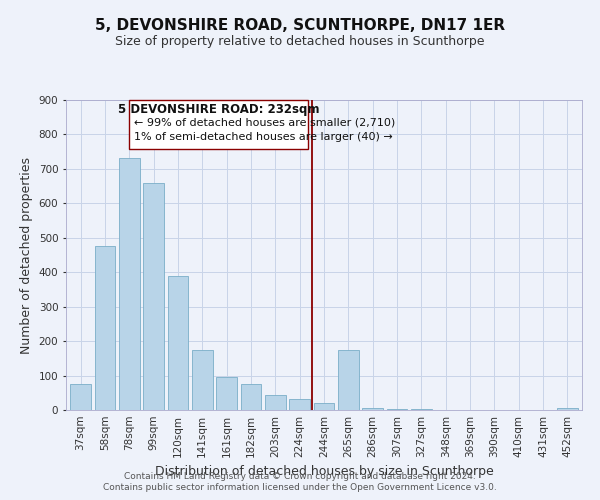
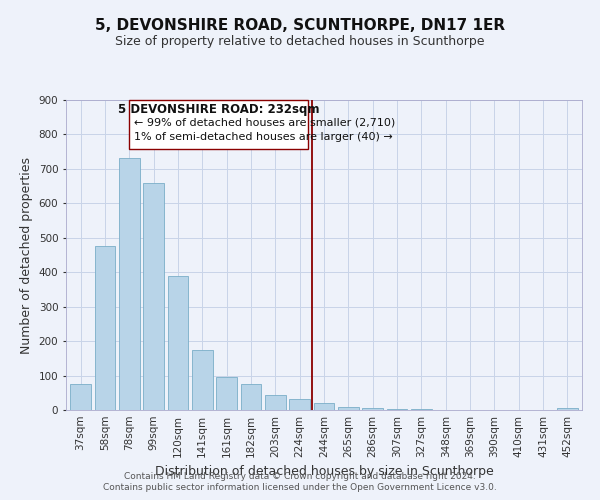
265sqm: 175 -> 10
